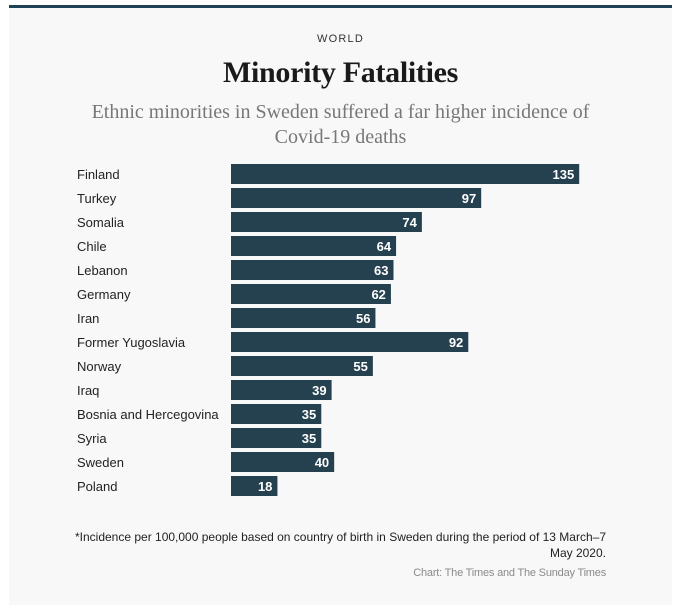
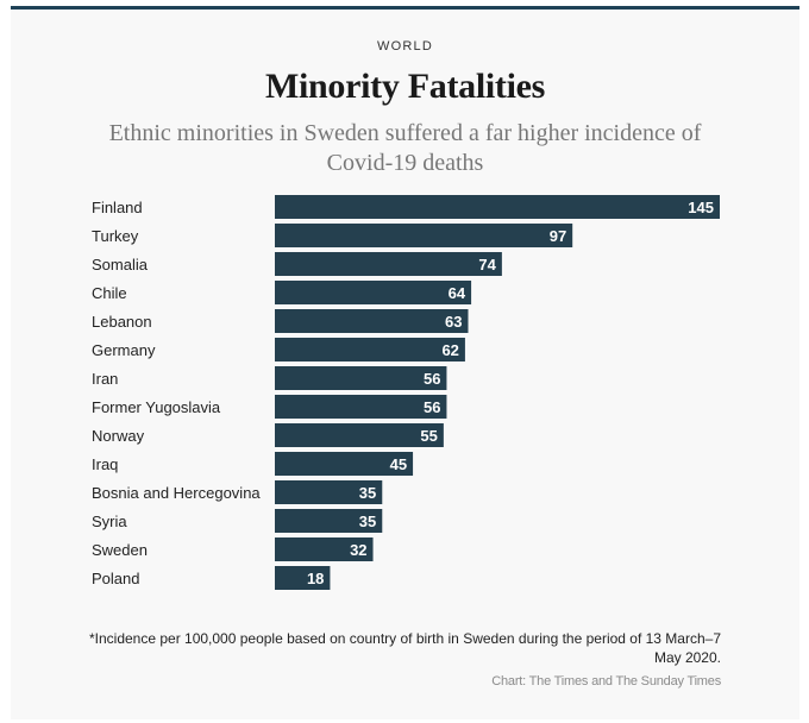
Finland: 135 -> 145
Former Yugoslavia: 92 -> 56
Iraq: 39 -> 45
Sweden: 40 -> 32
